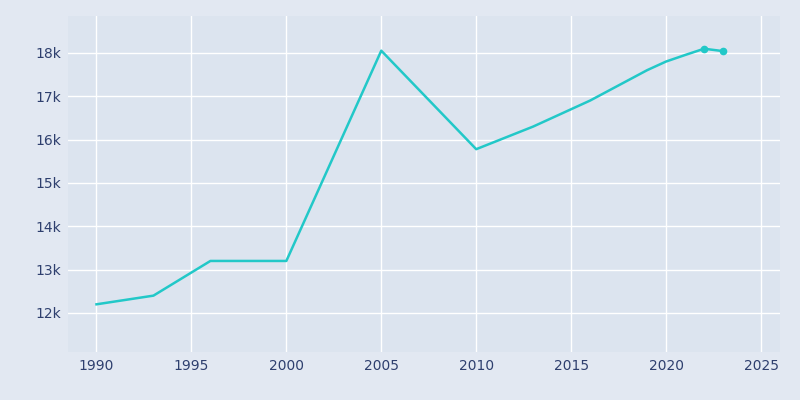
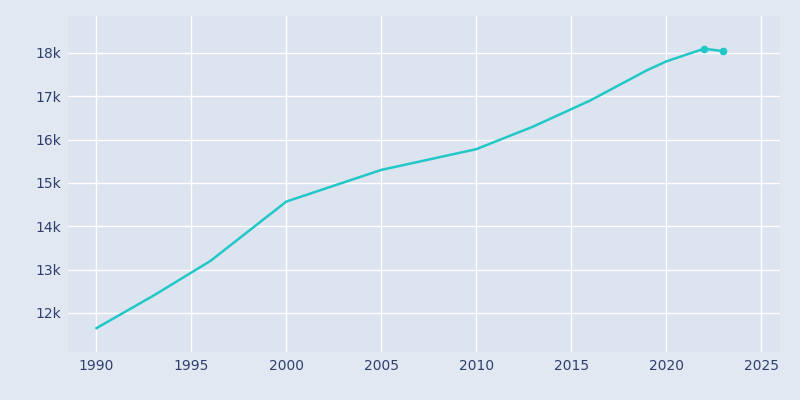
1990: 12.20k -> 11.65k
2000: 13.20k -> 14.57k
2005: 18.05k -> 15.30k
